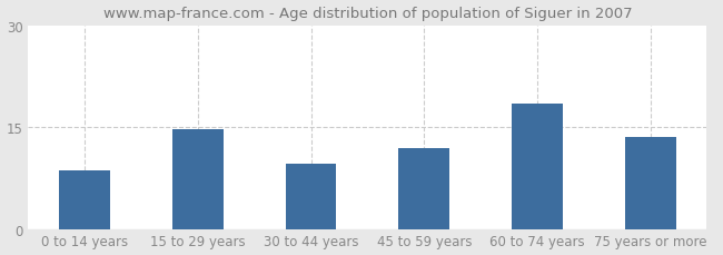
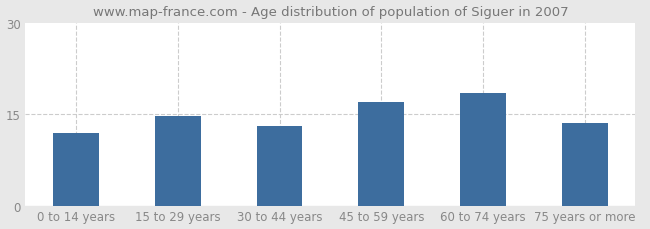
0 to 14 years: 8.6 -> 12.0
30 to 44 years: 9.6 -> 13.0
45 to 59 years: 12.0 -> 17.0
